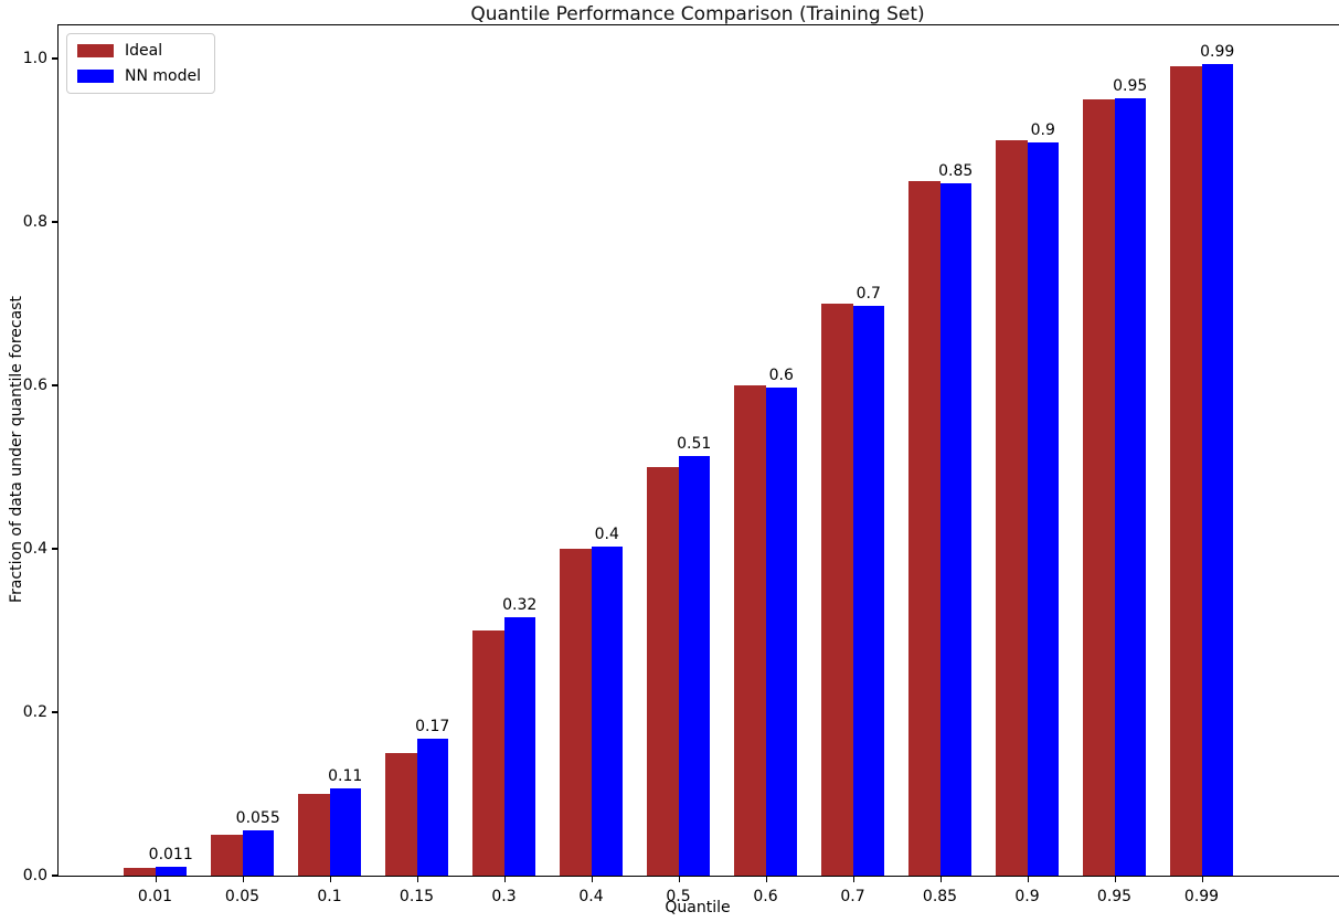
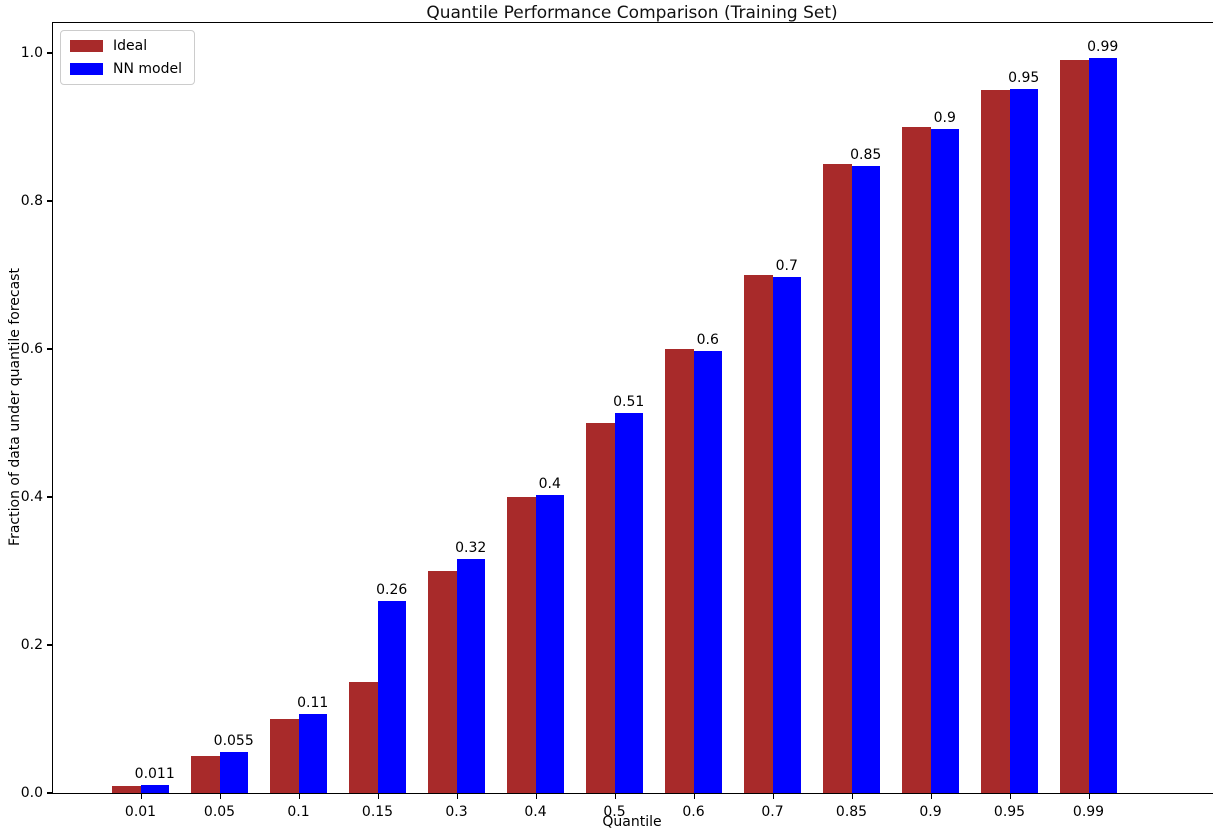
NN model/0.15: 0.17 -> 0.26
